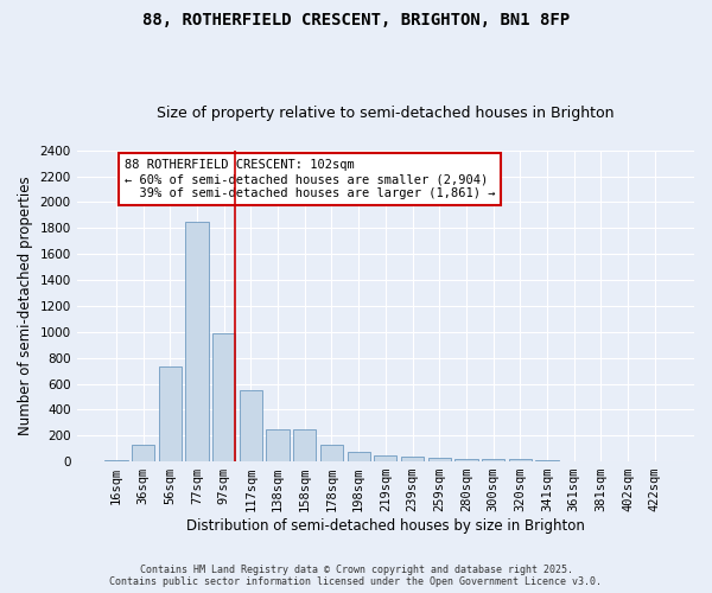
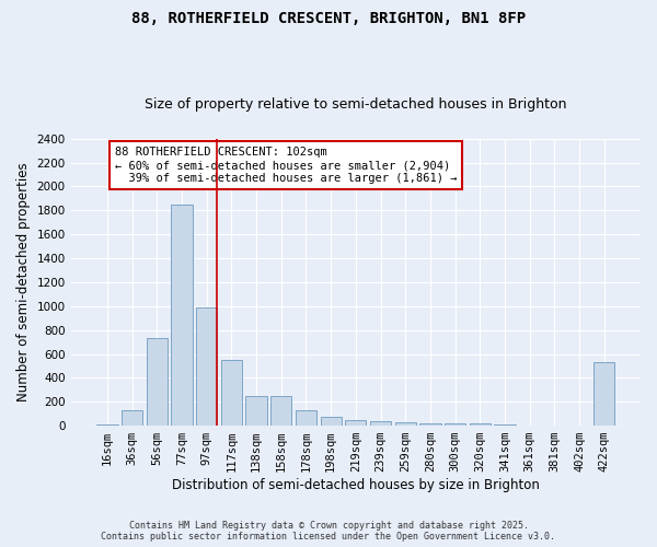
422sqm: 0 -> 530
